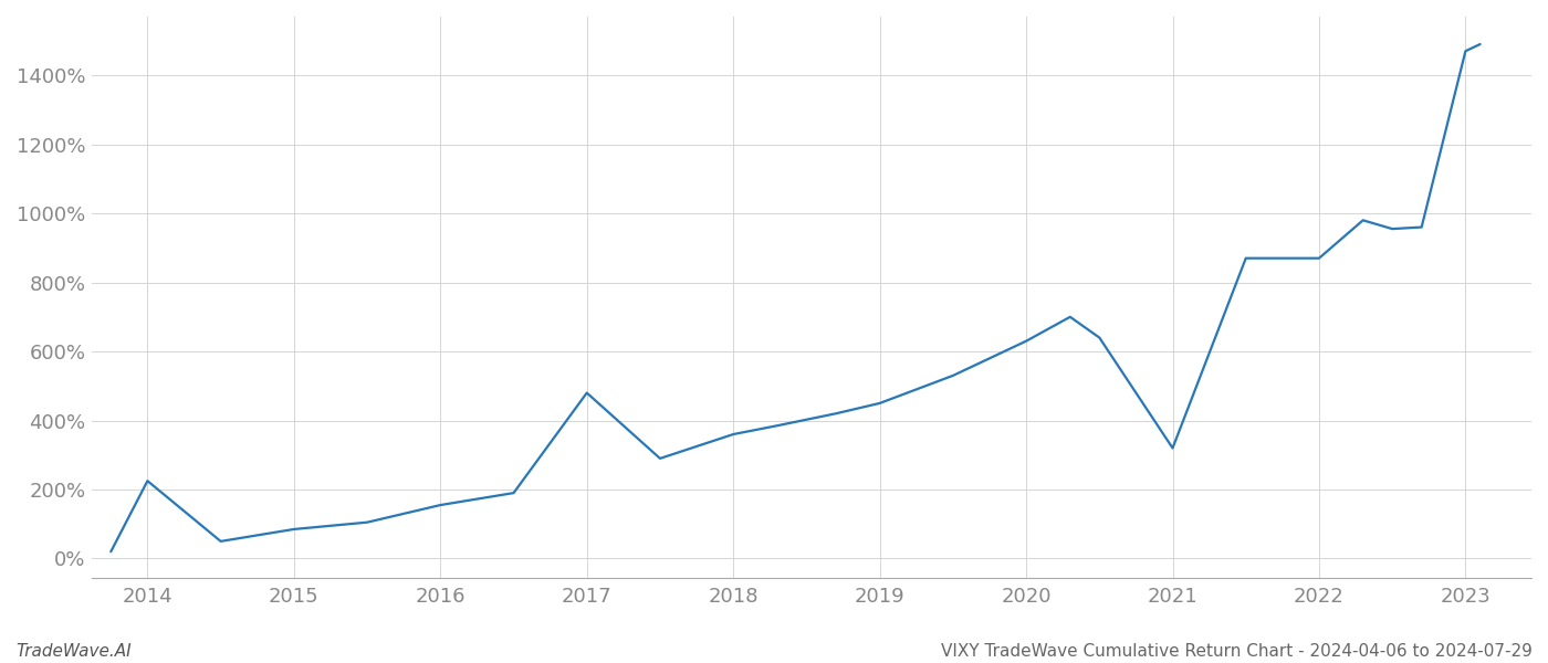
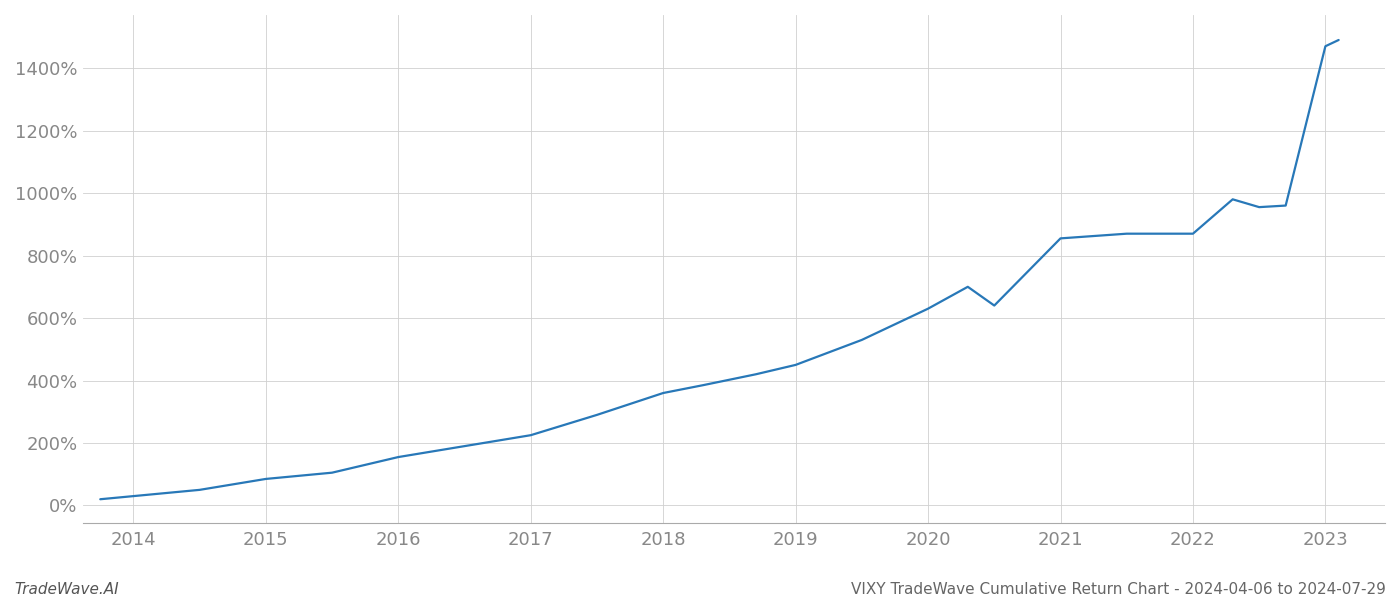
2014: 225% -> 30%
2017: 480% -> 225%
2021: 320% -> 855%
